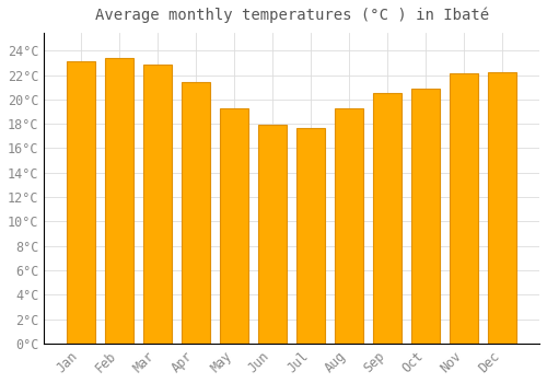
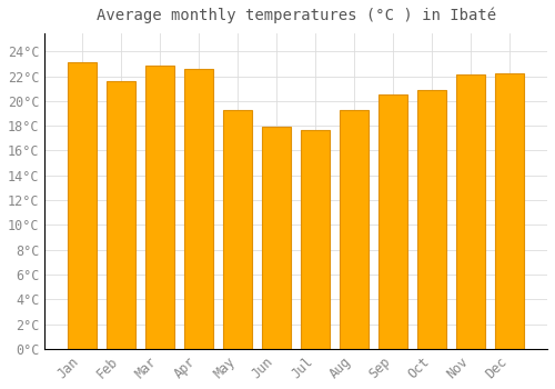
Feb: 23.4°C -> 21.6°C
Apr: 21.4°C -> 22.6°C
